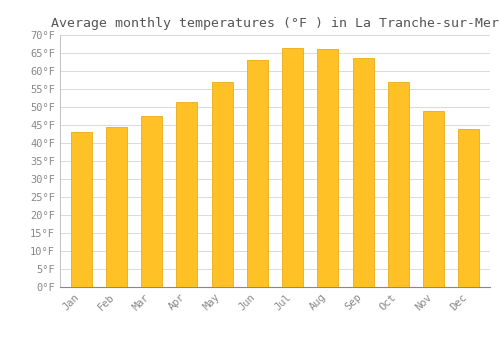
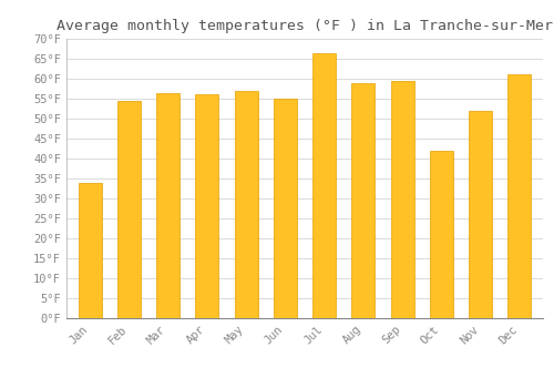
Jan: 43.0°F -> 34.0°F
Feb: 44.5°F -> 54.5°F
Mar: 47.5°F -> 56.5°F
Apr: 51.5°F -> 56.0°F
Jun: 63.0°F -> 55.0°F
Aug: 66.0°F -> 59.0°F
Sep: 63.5°F -> 59.5°F
Oct: 57.0°F -> 42.0°F
Nov: 49.0°F -> 52.0°F
Dec: 44.0°F -> 61.0°F
